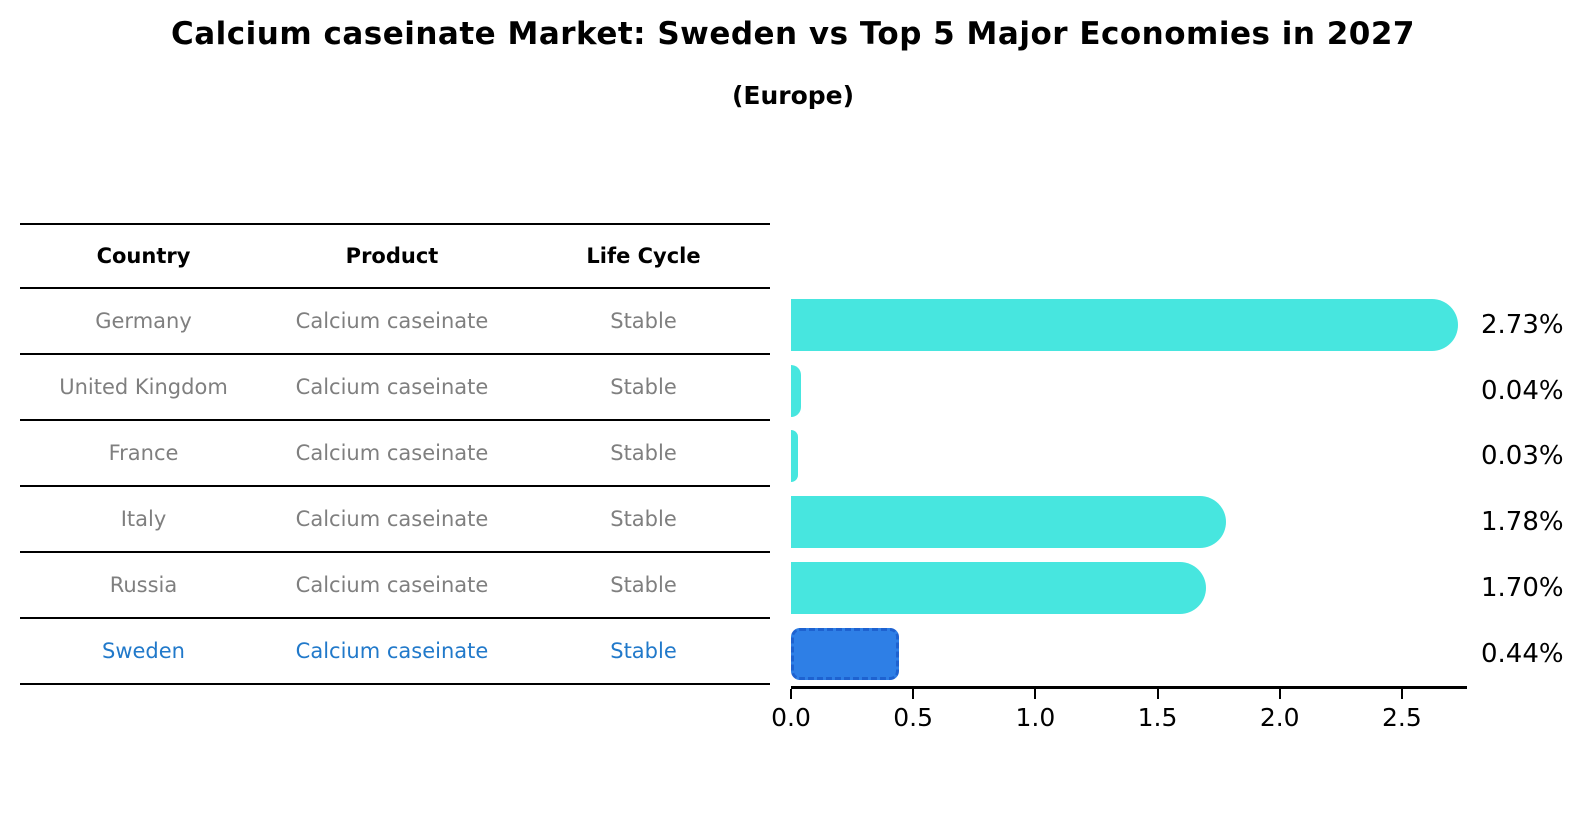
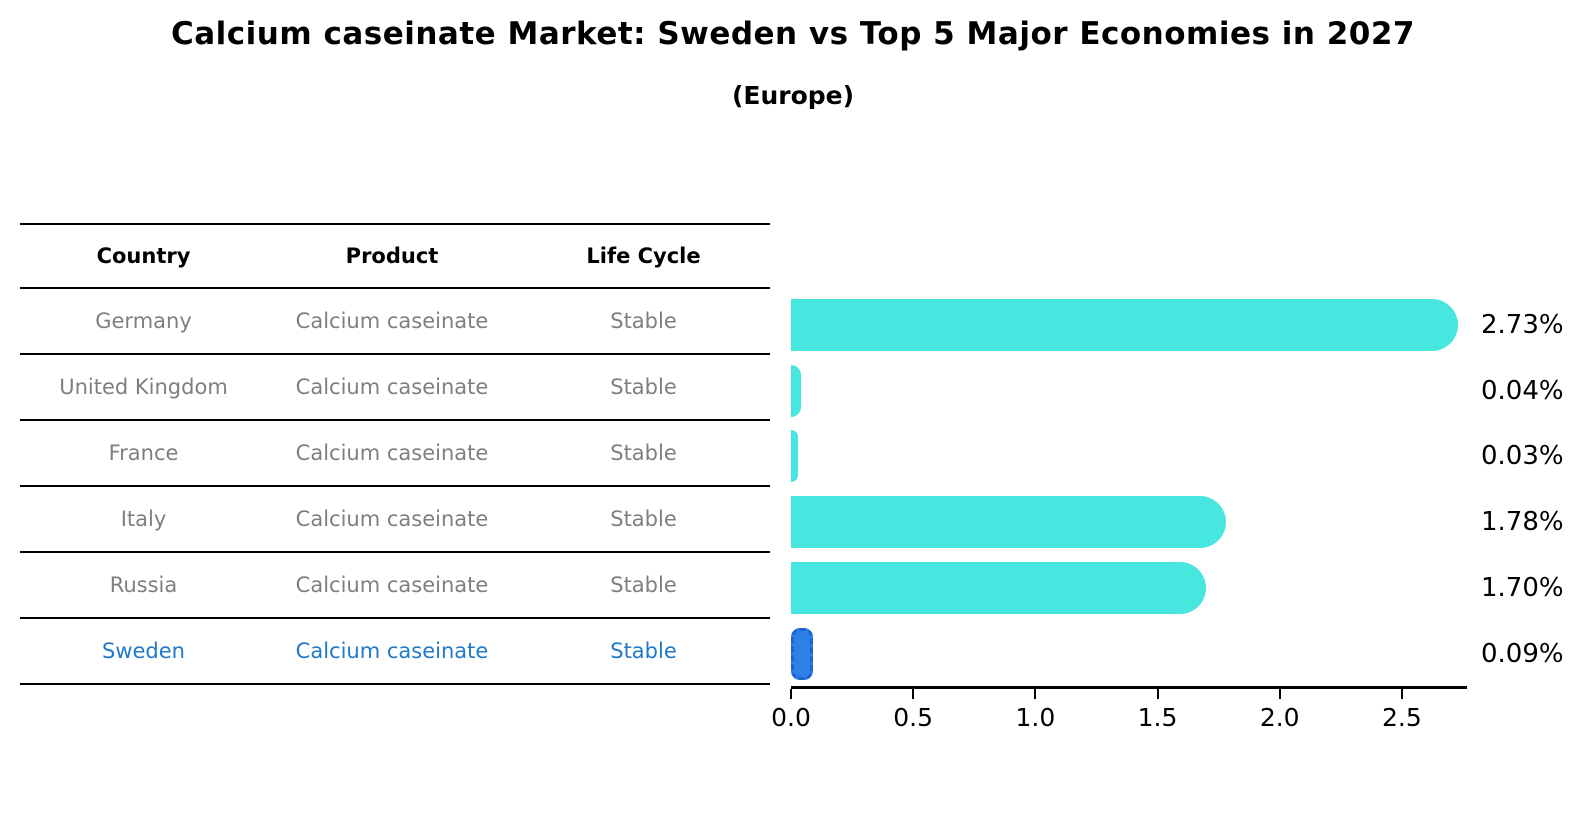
Sweden: 0.44% -> 0.09%
